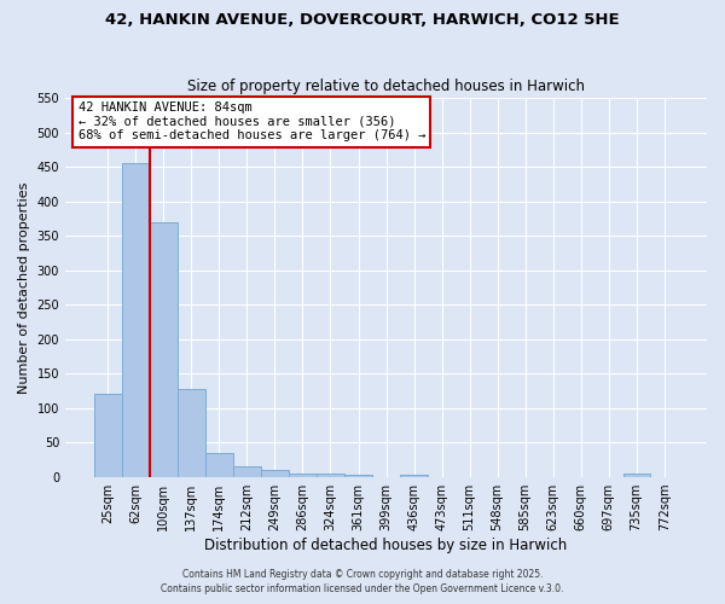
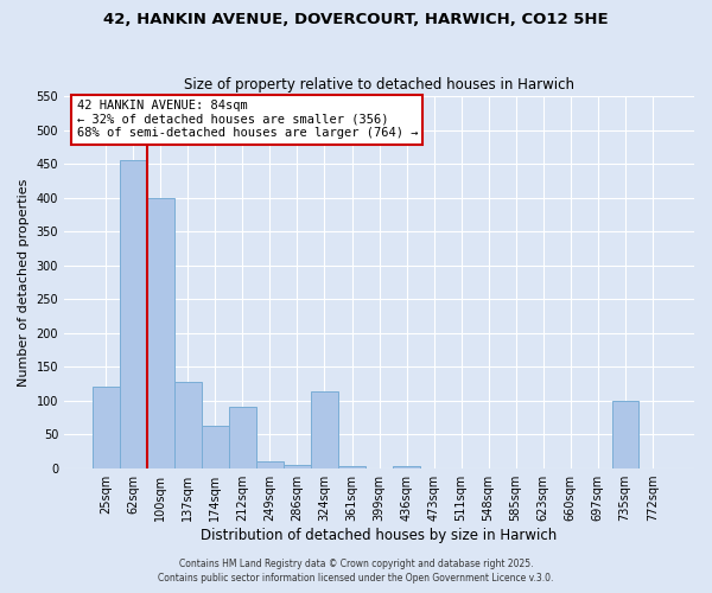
100sqm: 370 -> 400
174sqm: 35 -> 62
212sqm: 15 -> 90
324sqm: 5 -> 114
735sqm: 5 -> 100
